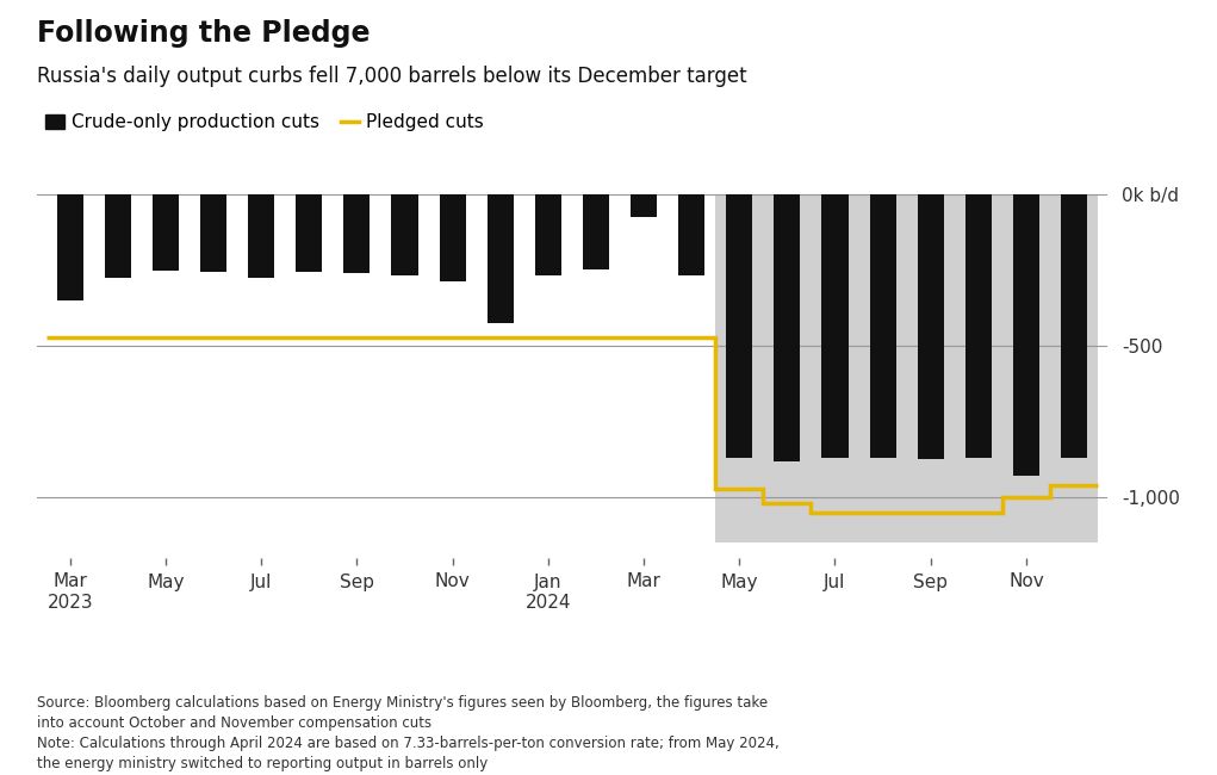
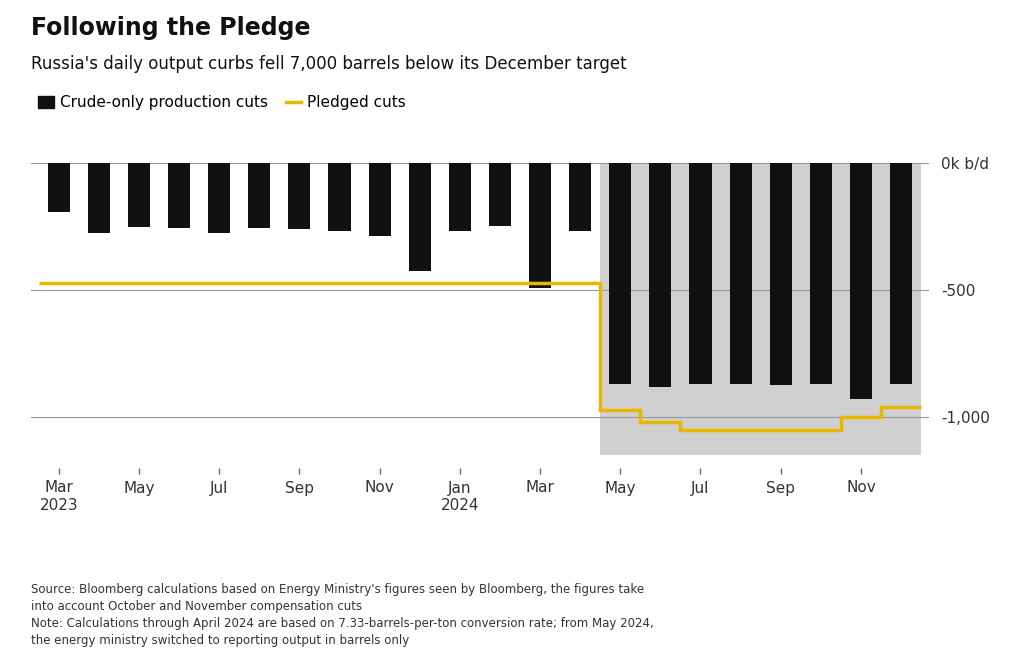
Crude-only production cuts/Mar 2023: -350 -> -190
Crude-only production cuts/Mar: -75 -> -490
